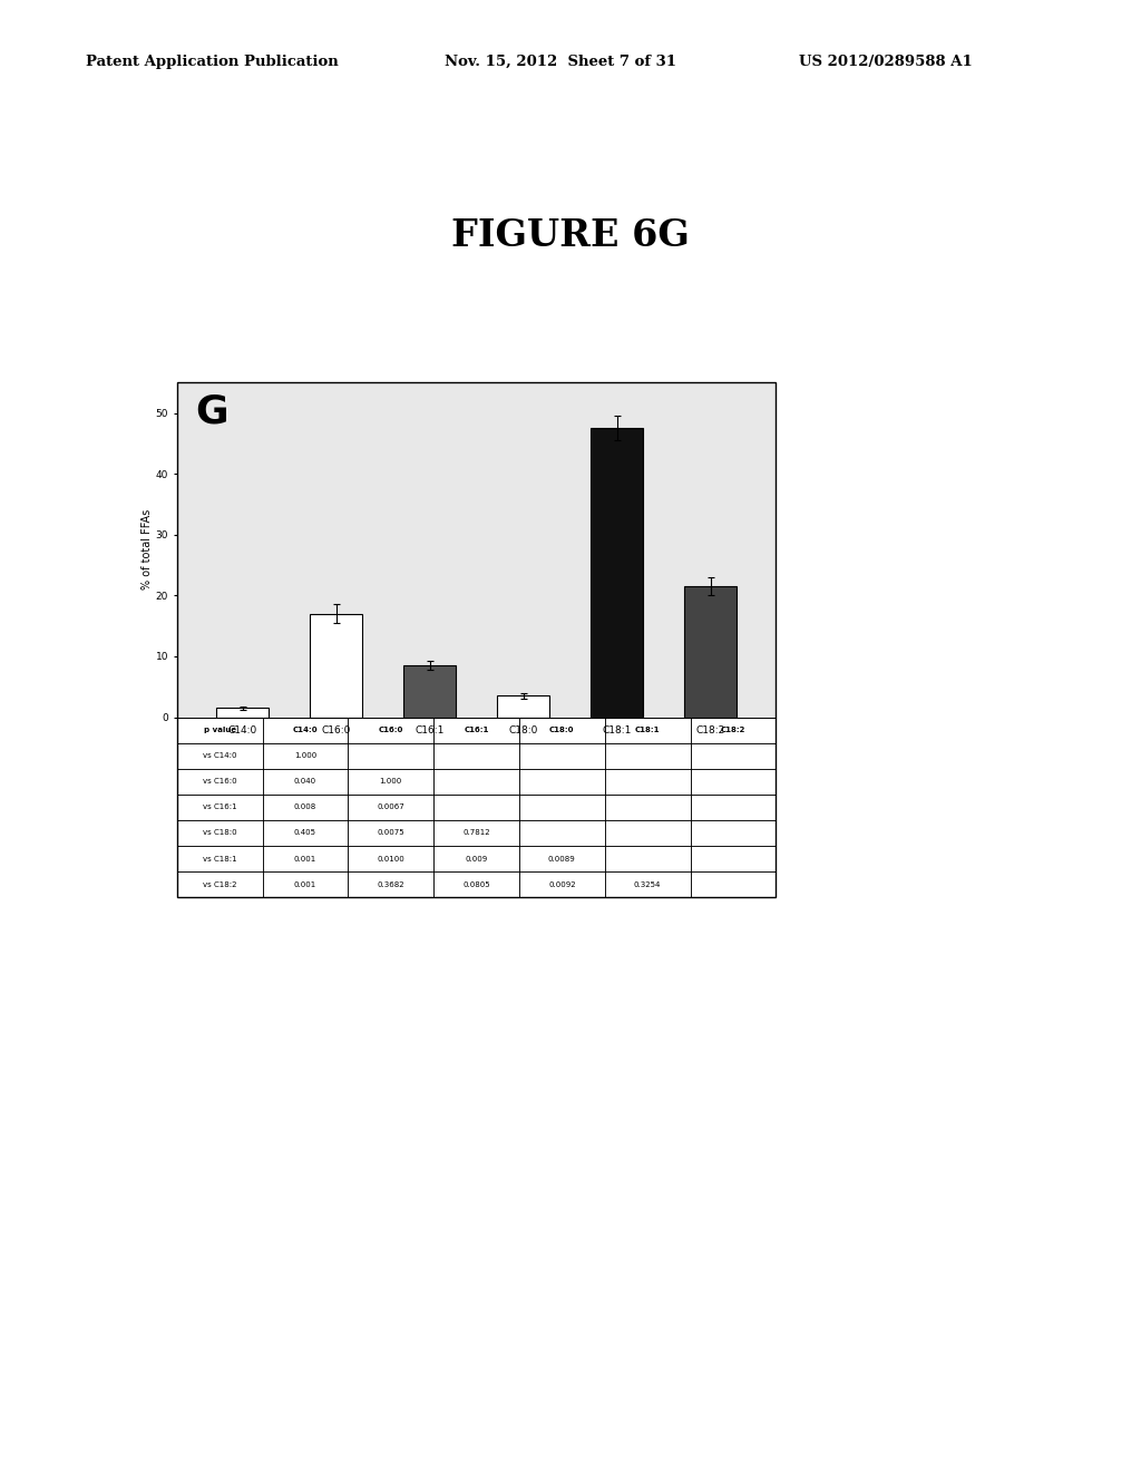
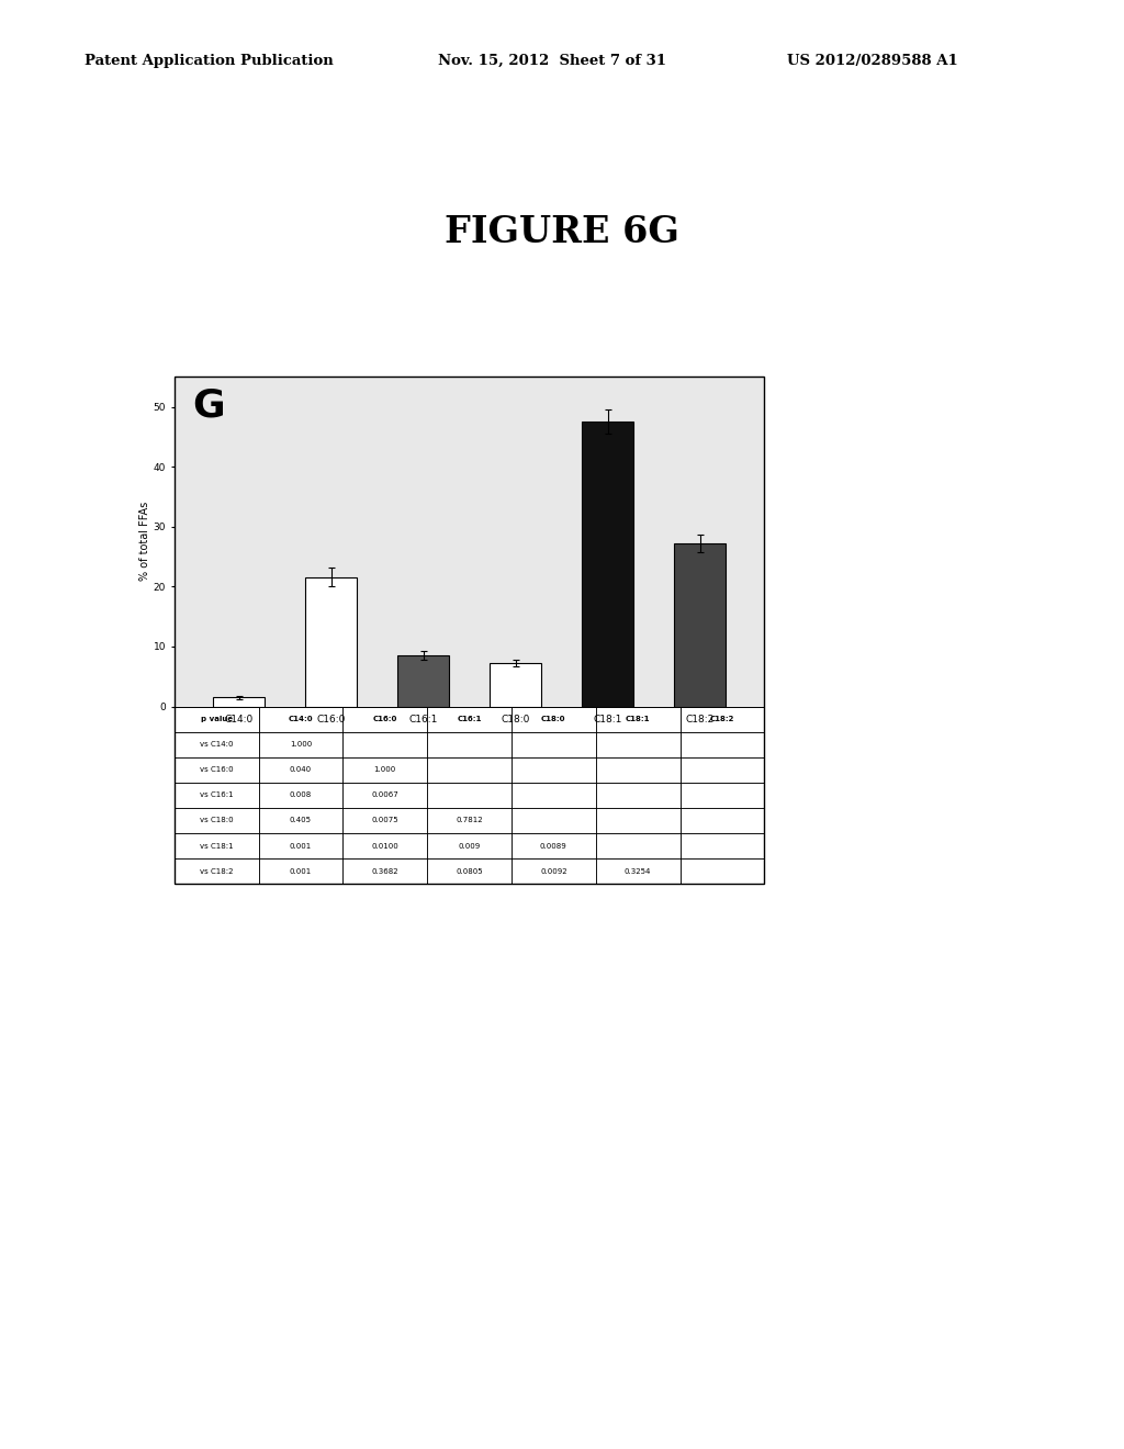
C16:0: 17.0 -> 21.6
C18:0: 3.5 -> 7.2
C18:2: 21.5 -> 27.2
